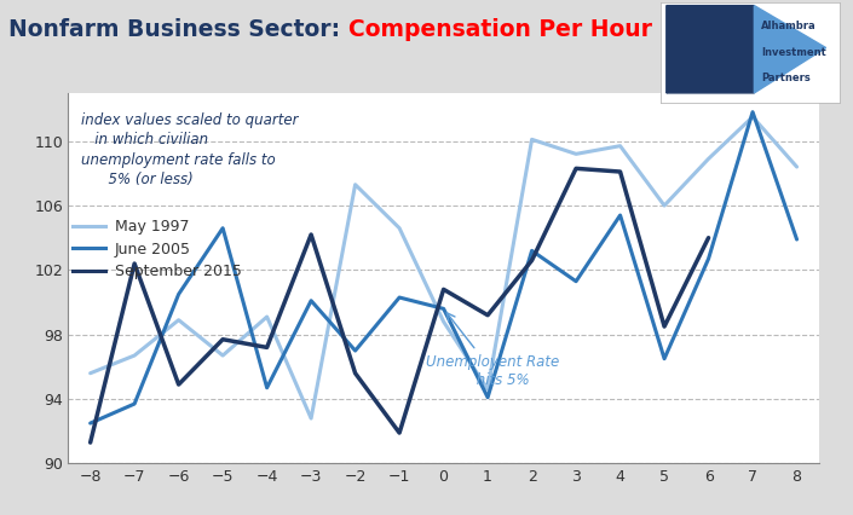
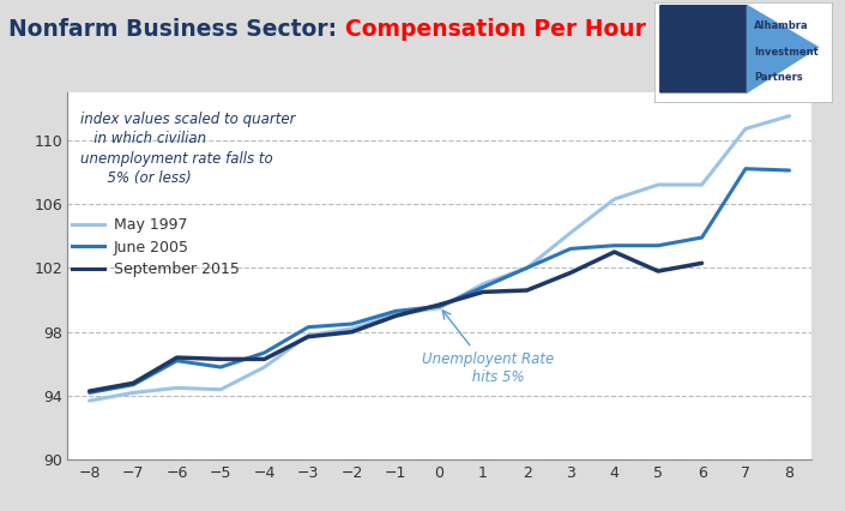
May 1997/−8: 95.6 -> 93.7
June 2005/−8: 92.5 -> 94.2
September 2015/−8: 91.3 -> 94.3
May 1997/−7: 96.7 -> 94.2
June 2005/−7: 93.7 -> 94.7
September 2015/−7: 102.4 -> 94.8
May 1997/−6: 98.9 -> 94.5
June 2005/−6: 100.5 -> 96.2
September 2015/−6: 94.9 -> 96.4
May 1997/−5: 96.7 -> 94.4
June 2005/−5: 104.6 -> 95.8
September 2015/−5: 97.7 -> 96.3
May 1997/−4: 99.1 -> 95.8
June 2005/−4: 94.7 -> 96.7
September 2015/−4: 97.2 -> 96.3
May 1997/−3: 92.8 -> 97.8
June 2005/−3: 100.1 -> 98.3
September 2015/−3: 104.2 -> 97.7
May 1997/−2: 107.3 -> 98.2
June 2005/−2: 97.0 -> 98.5
September 2015/−2: 95.6 -> 98.0
May 1997/−1: 104.6 -> 99.1
June 2005/−1: 100.3 -> 99.3
September 2015/−1: 91.9 -> 99.0
May 1997/0: 98.8 -> 99.5
September 2015/0: 100.8 -> 99.7
May 1997/1: 94.6 -> 101.0
June 2005/1: 94.1 -> 100.8
September 2015/1: 99.2 -> 100.5
May 1997/2: 110.1 -> 102.0
June 2005/2: 103.2 -> 102.0
September 2015/2: 102.6 -> 100.6
May 1997/3: 109.2 -> 104.2
June 2005/3: 101.3 -> 103.2
September 2015/3: 108.3 -> 101.7
May 1997/4: 109.7 -> 106.3
June 2005/4: 105.4 -> 103.4
September 2015/4: 108.1 -> 103.0
May 1997/5: 106.0 -> 107.2
June 2005/5: 96.5 -> 103.4
September 2015/5: 98.5 -> 101.8
May 1997/6: 108.9 -> 107.2
June 2005/6: 102.7 -> 103.9
September 2015/6: 104.0 -> 102.3
May 1997/7: 111.5 -> 110.7
June 2005/7: 111.8 -> 108.2
May 1997/8: 108.4 -> 111.5
June 2005/8: 103.9 -> 108.1
